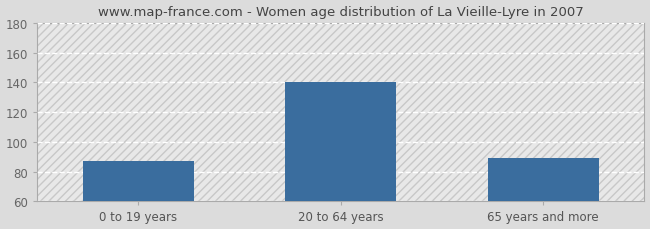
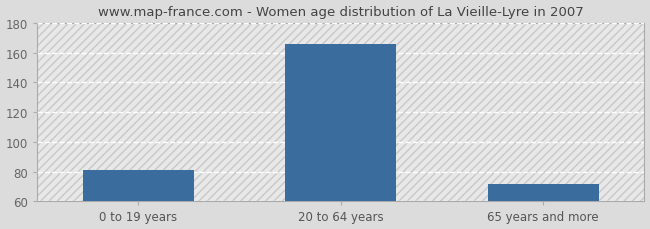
0 to 19 years: 87 -> 81
20 to 64 years: 140 -> 166
65 years and more: 89 -> 72
